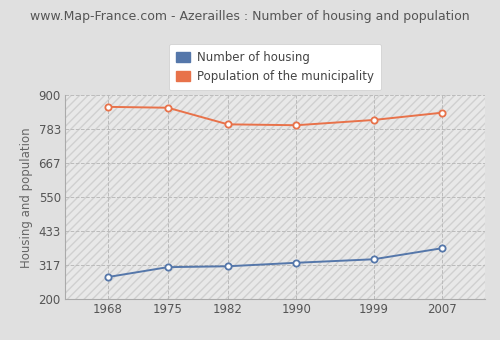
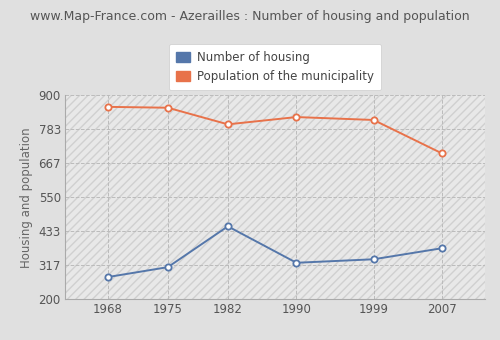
Number of housing/1982: 313 -> 450
Population of the municipality/1990: 797 -> 825
Population of the municipality/2007: 840 -> 700
